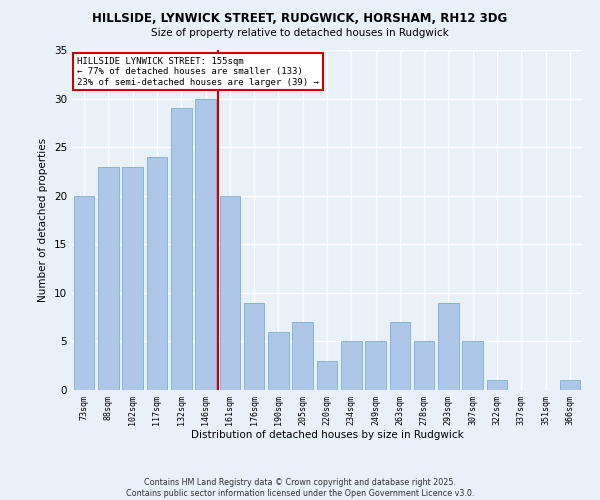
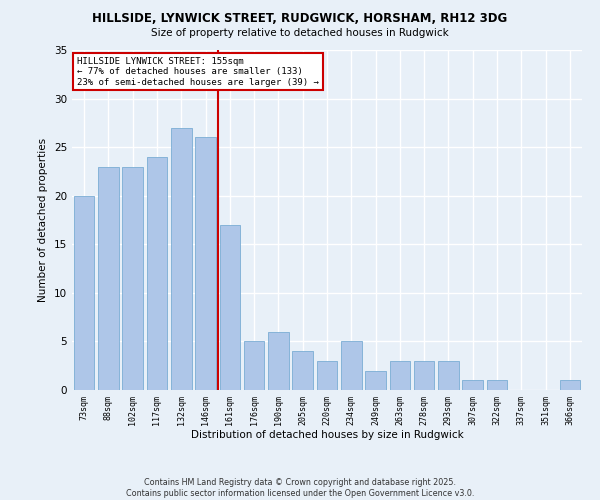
132sqm: 29 -> 27
146sqm: 30 -> 26
161sqm: 20 -> 17
176sqm: 9 -> 5
205sqm: 7 -> 4
249sqm: 5 -> 2
263sqm: 7 -> 3
278sqm: 5 -> 3
293sqm: 9 -> 3
307sqm: 5 -> 1
